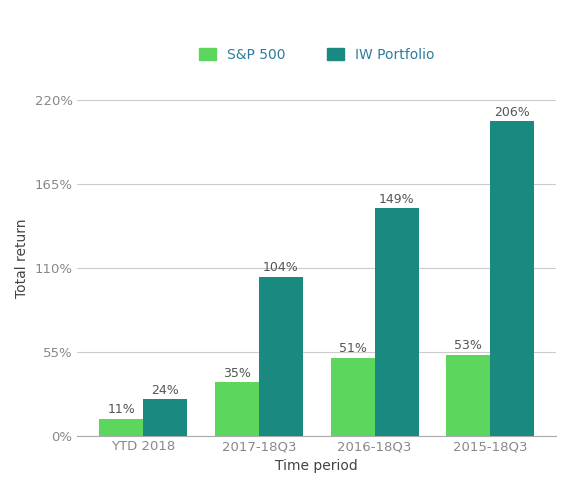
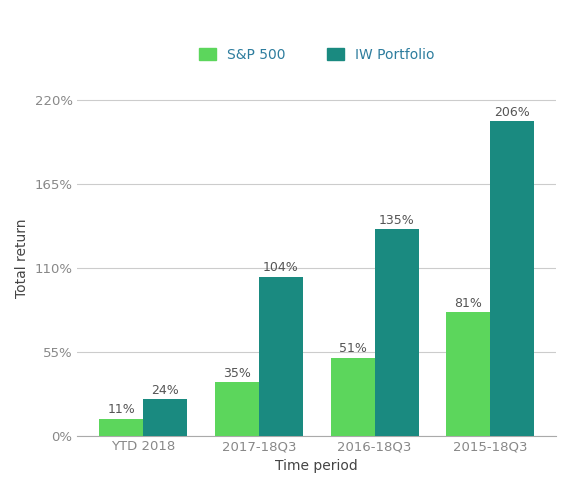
IW Portfolio/2016-18Q3: 149% -> 135%
S&P 500/2015-18Q3: 53% -> 81%
